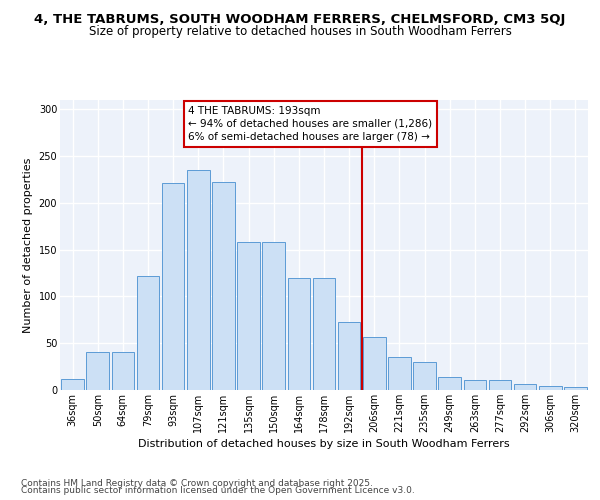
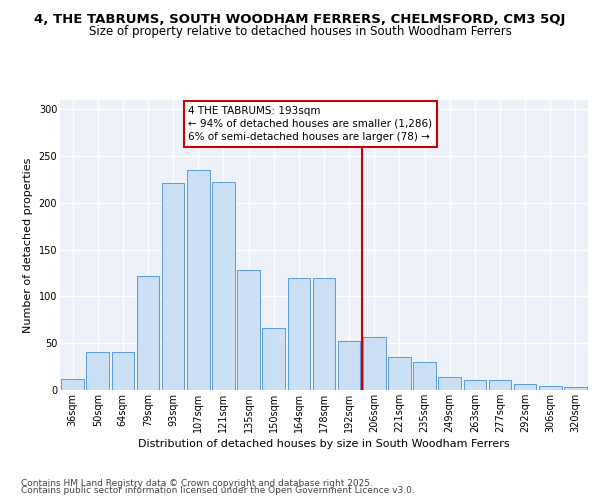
135sqm: 158 -> 128
150sqm: 158 -> 66
192sqm: 73 -> 52
